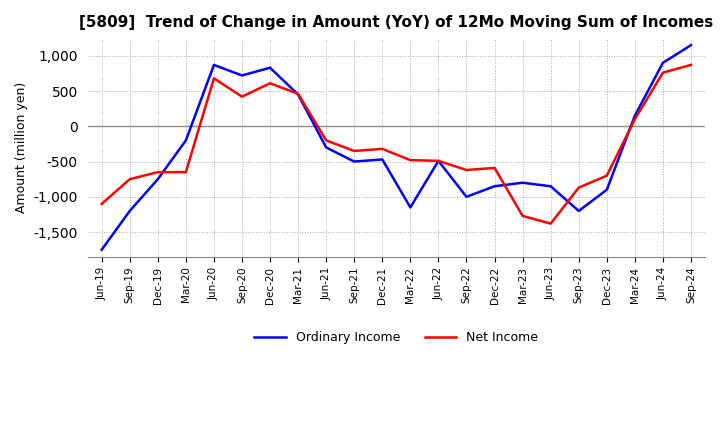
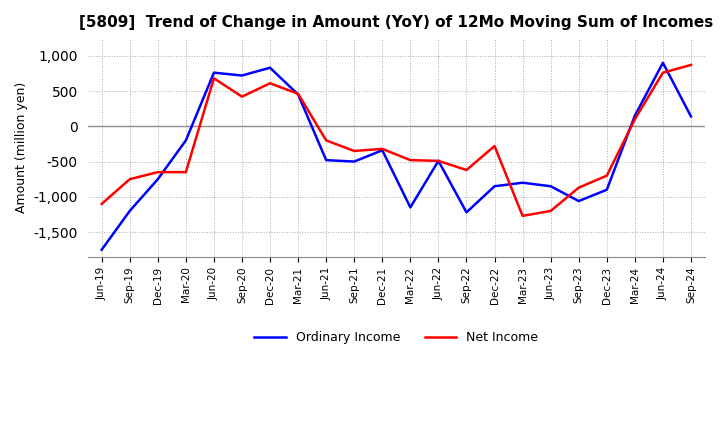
Ordinary Income/Jun-20: 870 -> 760
Ordinary Income/Jun-21: -300 -> -480
Ordinary Income/Dec-21: -470 -> -340
Ordinary Income/Sep-22: -1,000 -> -1,220
Net Income/Dec-22: -590 -> -280
Net Income/Jun-23: -1,380 -> -1,200
Ordinary Income/Sep-23: -1,200 -> -1,060
Ordinary Income/Sep-24: 1,150 -> 140
